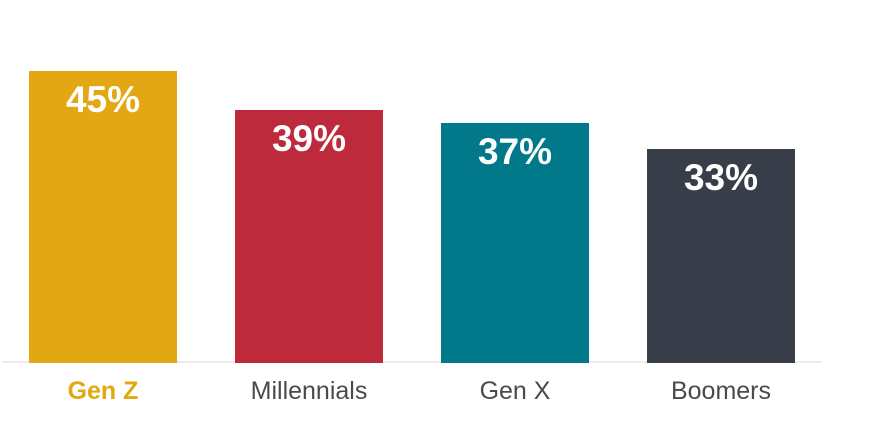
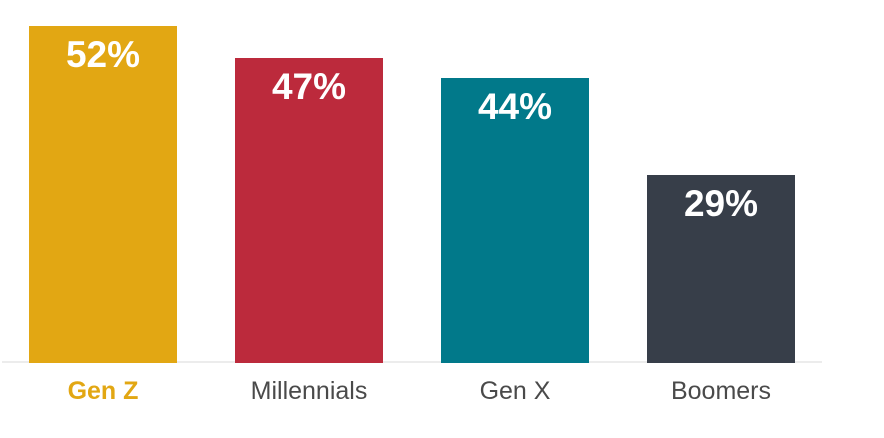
Gen Z: 45% -> 52%
Millennials: 39% -> 47%
Gen X: 37% -> 44%
Boomers: 33% -> 29%
